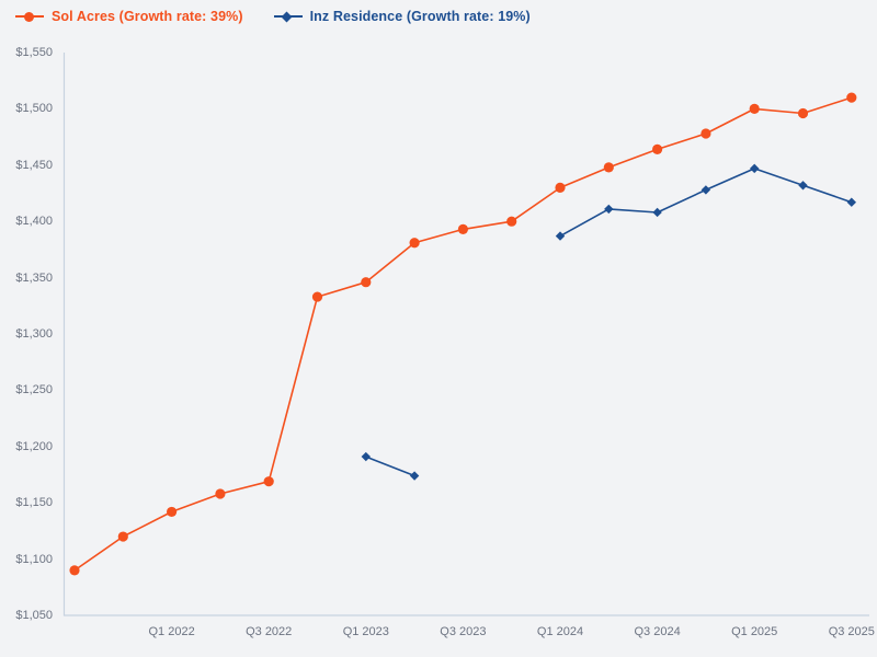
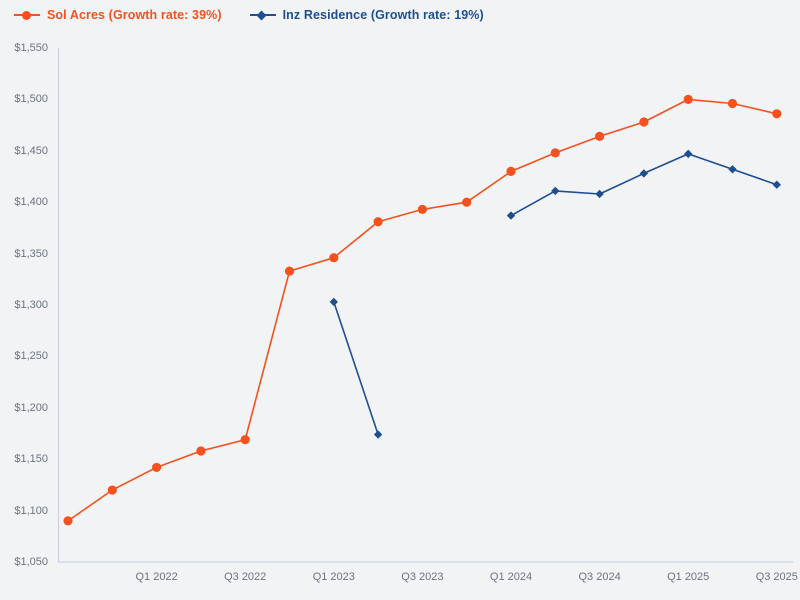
Inz Residence (Growth rate: 19%)/Q1 2023: $1191 -> $1303
Sol Acres (Growth rate: 39%)/Q3 2025: $1510 -> $1486
